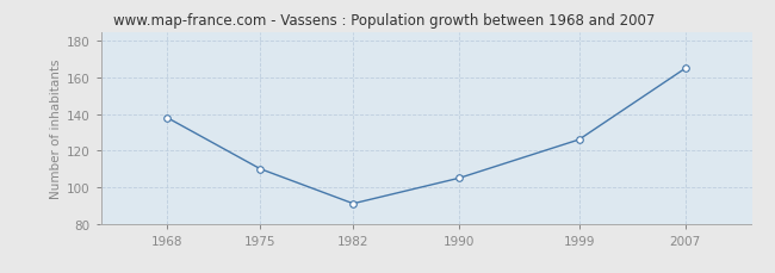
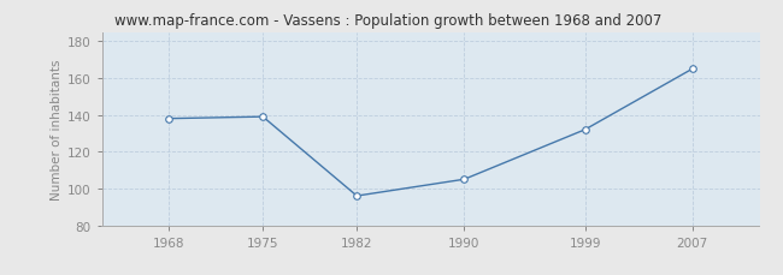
1975: 110 -> 139
1982: 91 -> 96
1999: 126 -> 132
